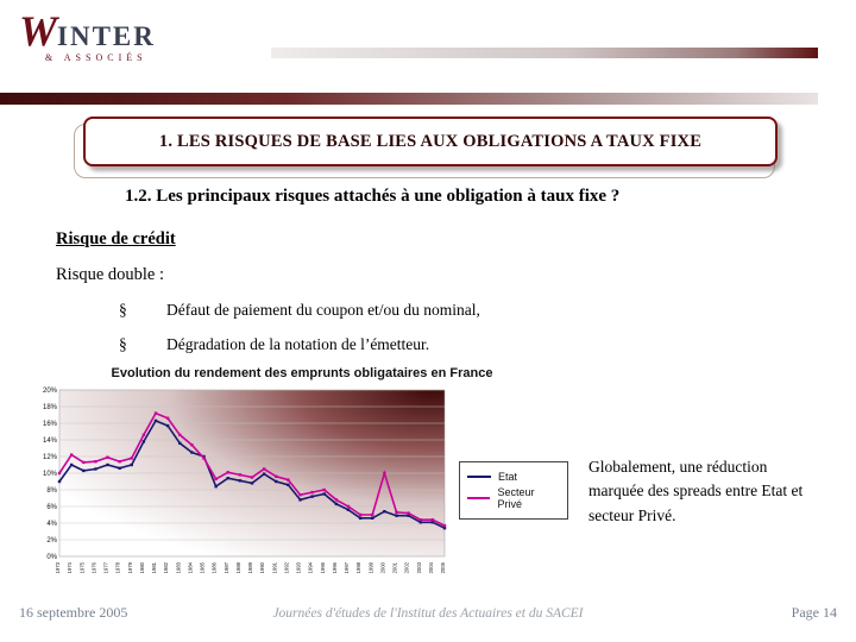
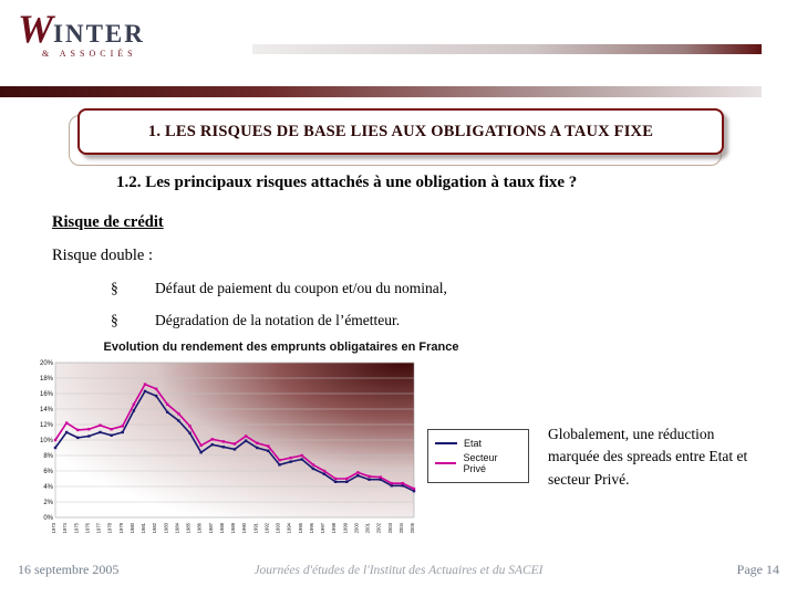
Etat/1985: 12% -> 11%
Secteur Privé/2000: 10% -> 6%
